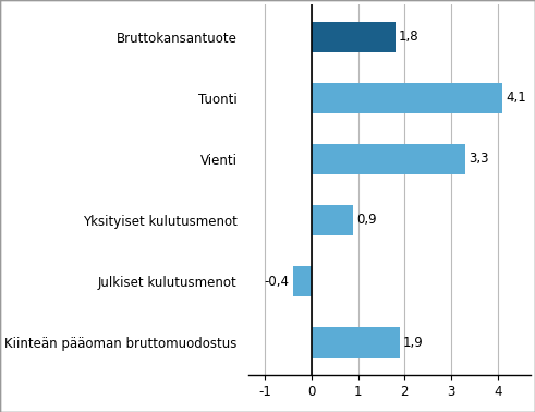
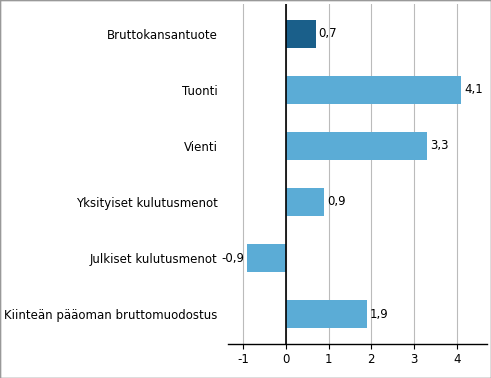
Bruttokansantuote: 1,8 -> 0,7
Julkiset kulutusmenot: -0,4 -> -0,9
